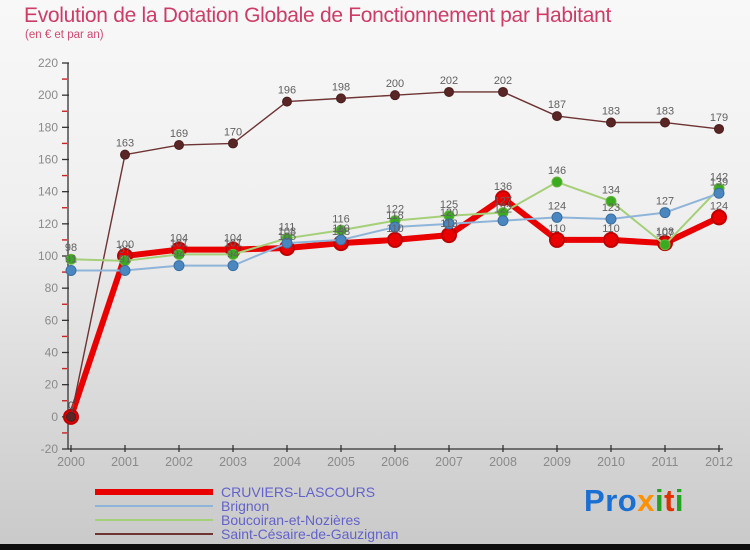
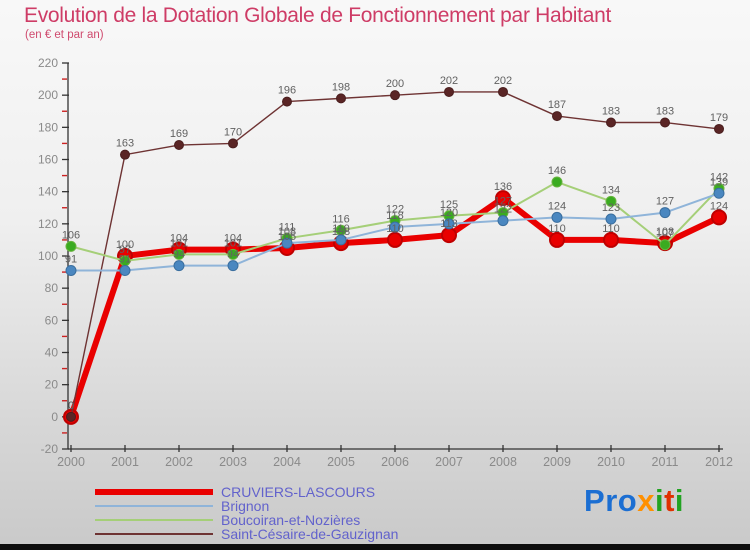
Boucoiran-et-Nozières/2000: 98 -> 106
